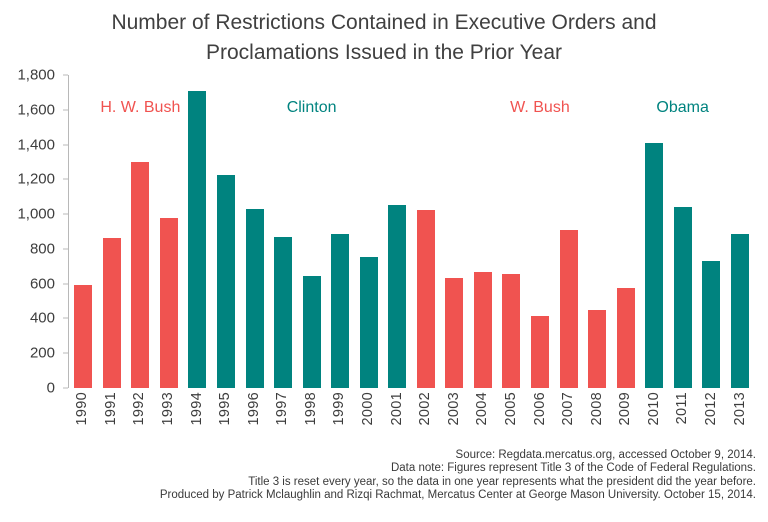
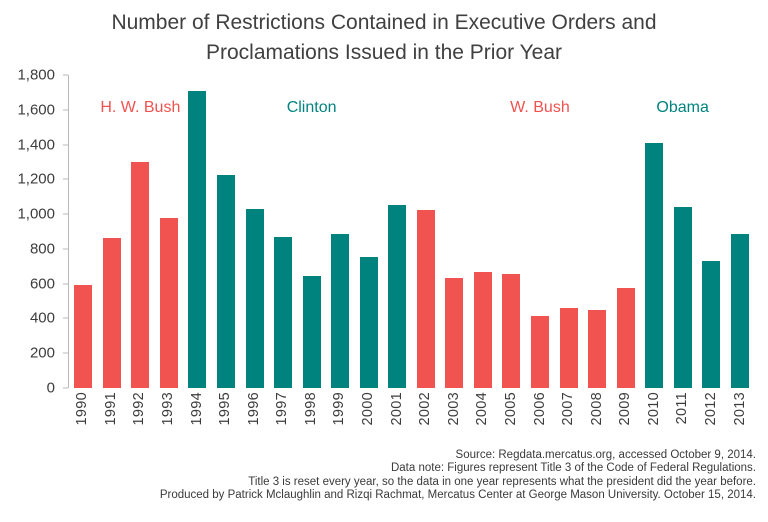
2007: 910 -> 460
